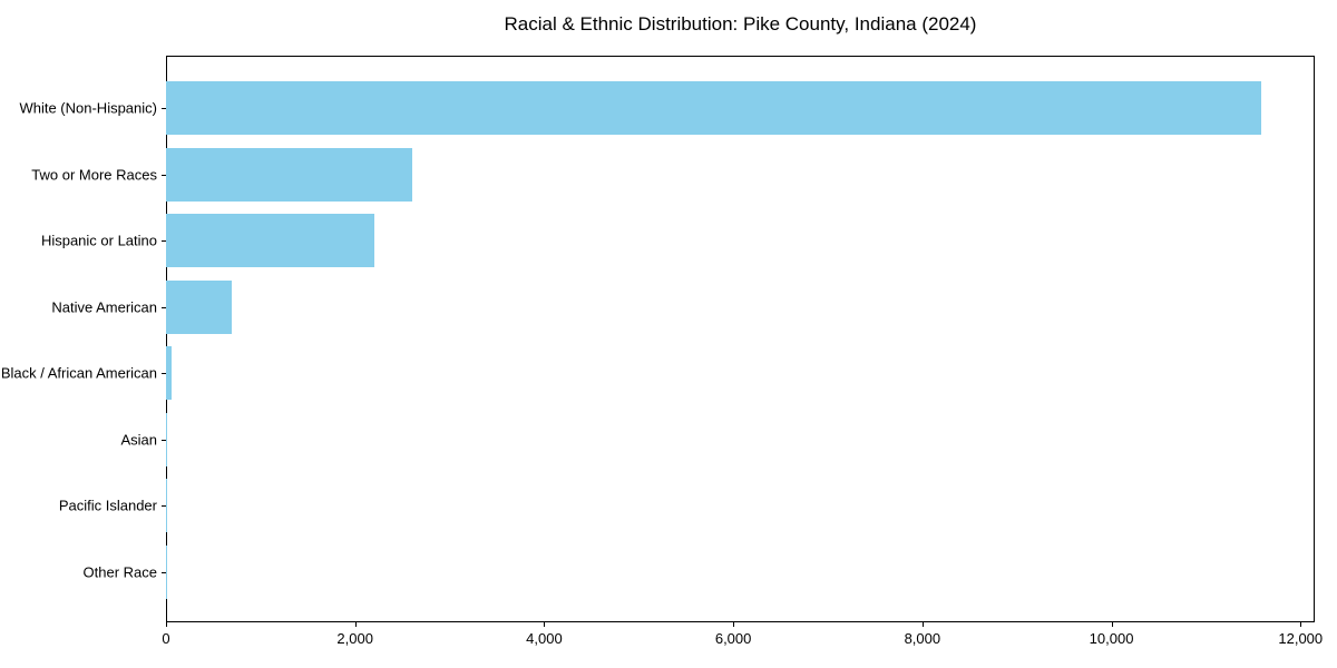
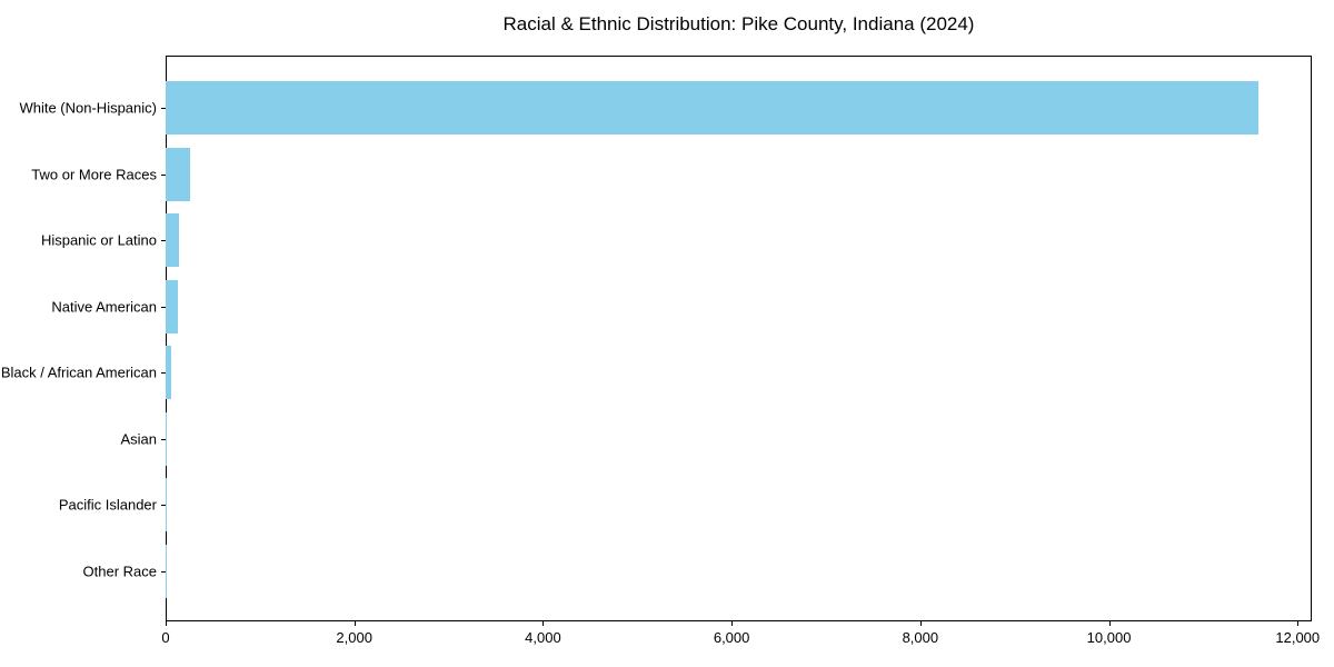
Two or More Races: 2600 -> 300
Hispanic or Latino: 2200 -> 100
Native American: 700 -> 100
